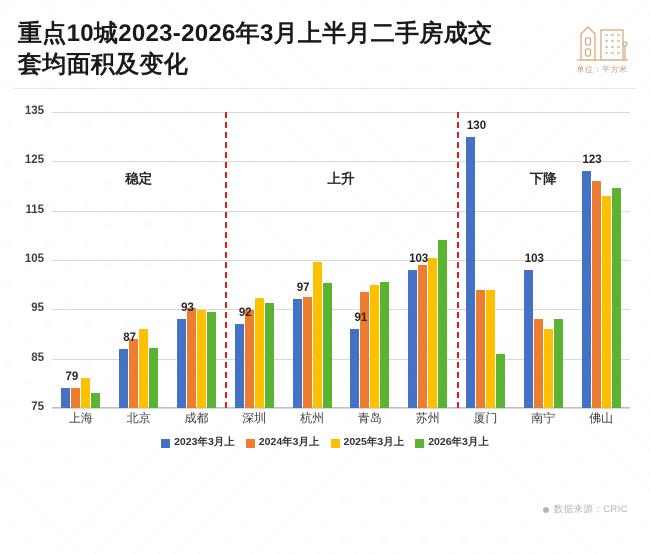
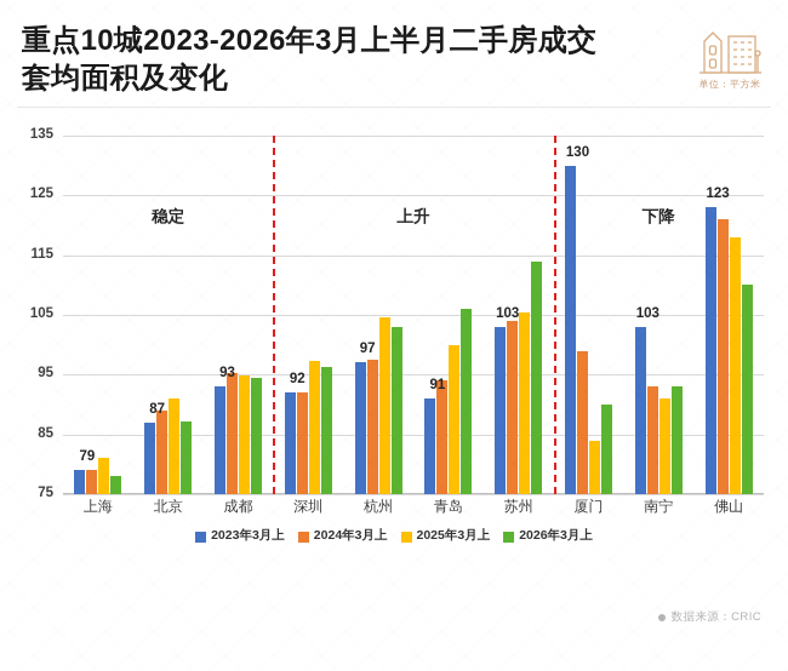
2024年3月上/深圳: 95 -> 92
2026年3月上/杭州: 100 -> 103
2024年3月上/青岛: 98 -> 94
2026年3月上/青岛: 101 -> 106
2026年3月上/苏州: 109 -> 114
2025年3月上/厦门: 99 -> 84
2026年3月上/厦门: 86 -> 90
2026年3月上/佛山: 120 -> 110
